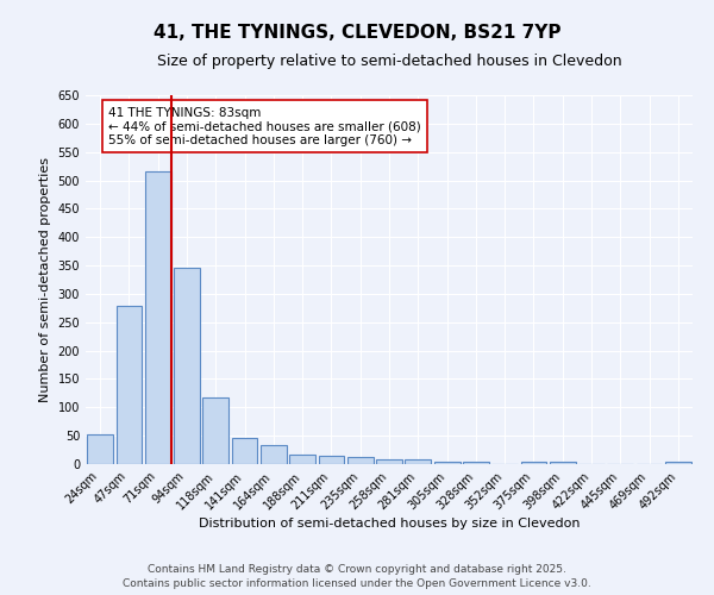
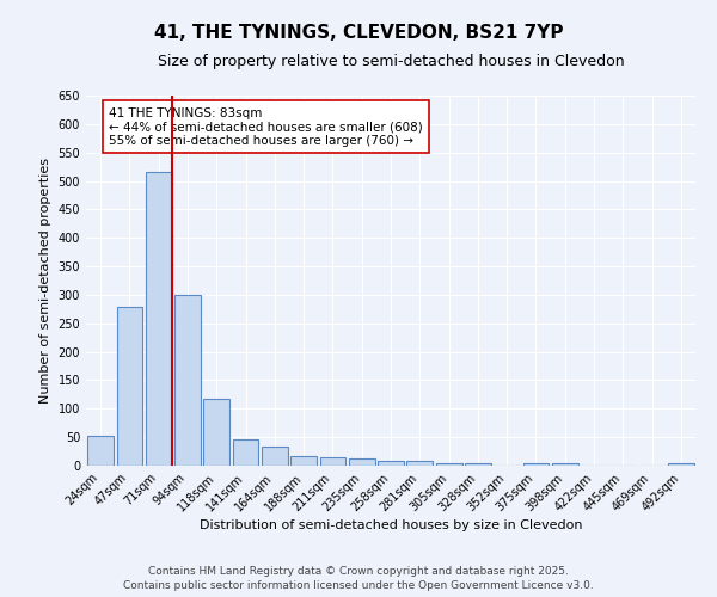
94sqm: 345 -> 300
